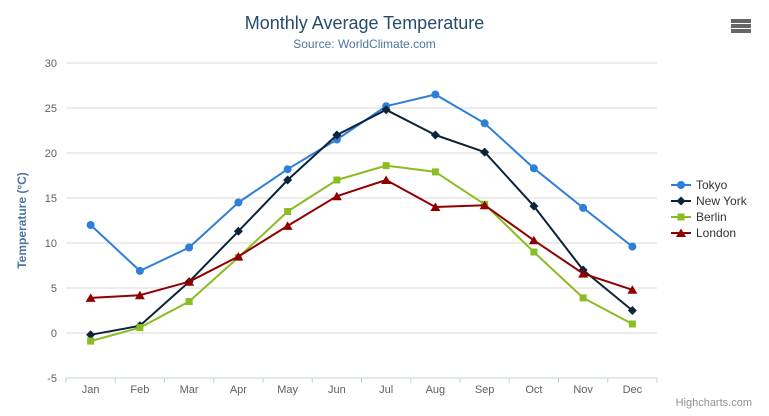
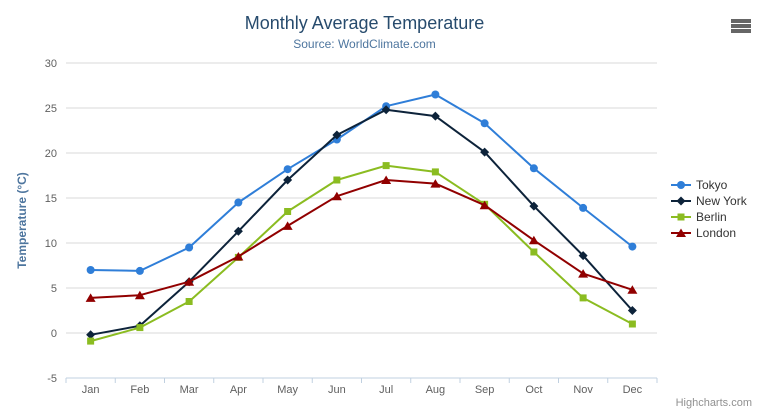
Tokyo/Jan: 12 -> 7
New York/Aug: 22 -> 24
London/Aug: 14 -> 17
New York/Nov: 7 -> 9
